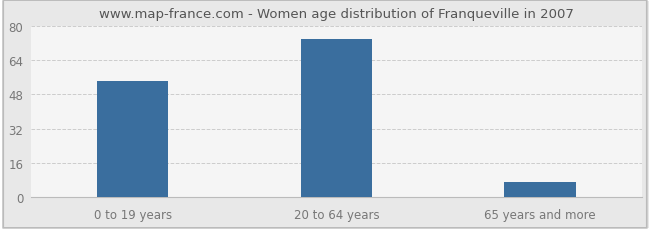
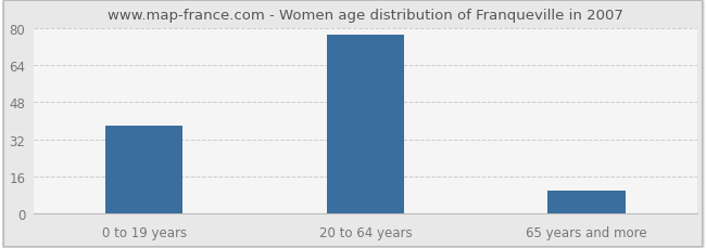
0 to 19 years: 54 -> 38
20 to 64 years: 74 -> 77
65 years and more: 7 -> 10
